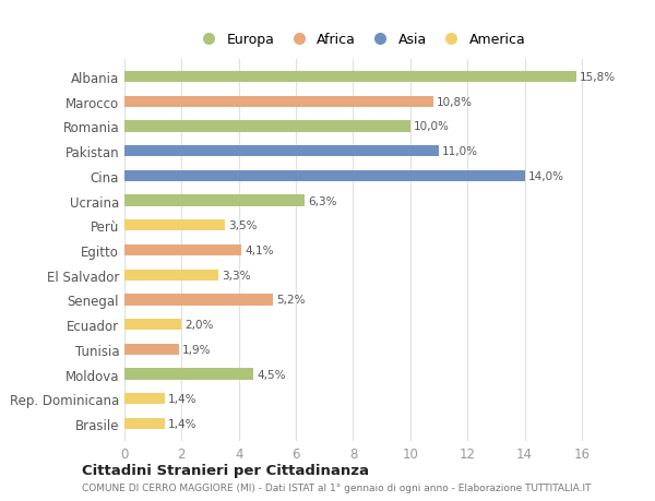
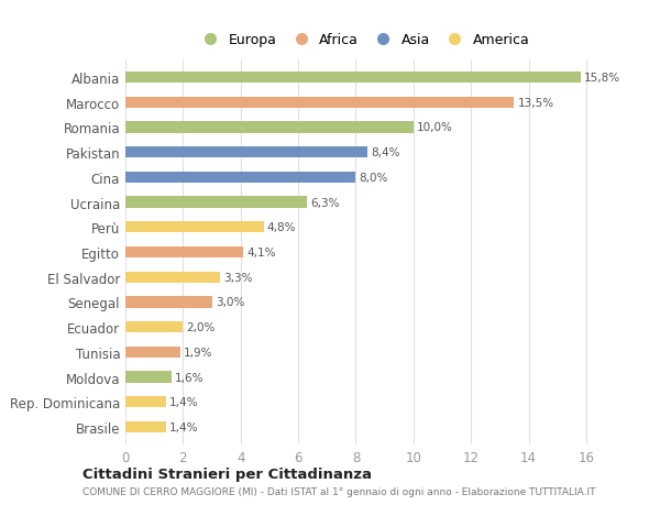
Marocco: 10,8% -> 13,5%
Pakistan: 11,0% -> 8,4%
Cina: 14,0% -> 8,0%
Perù: 3,5% -> 4,8%
Senegal: 5,2% -> 3,0%
Moldova: 4,5% -> 1,6%
